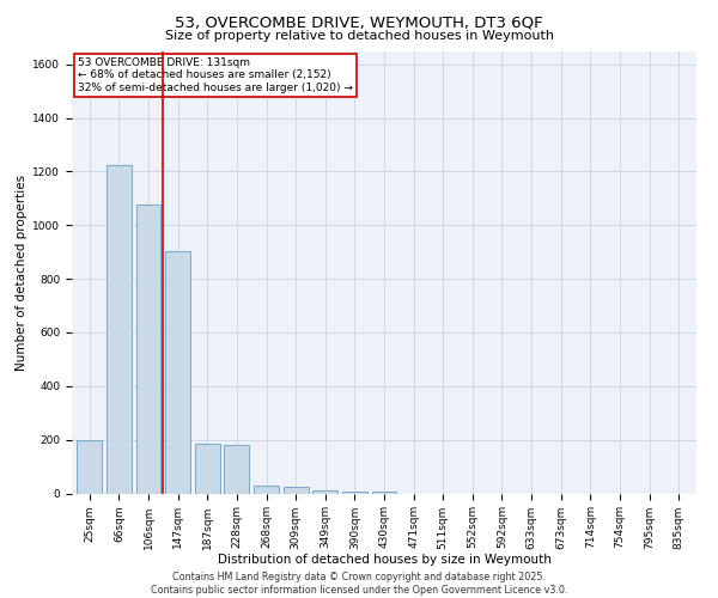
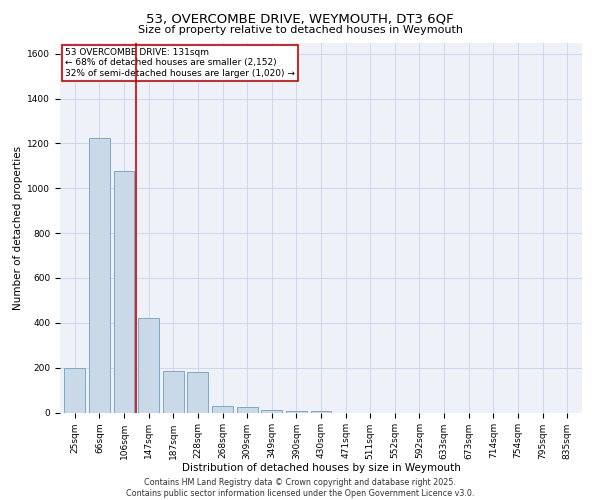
147sqm: 905 -> 420
